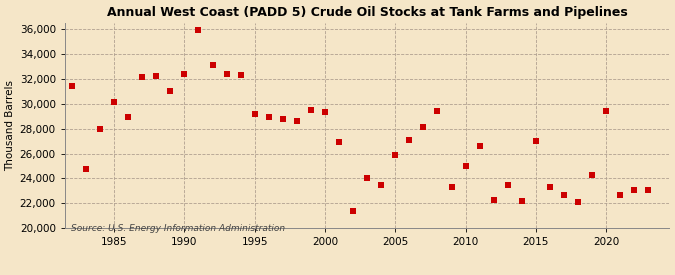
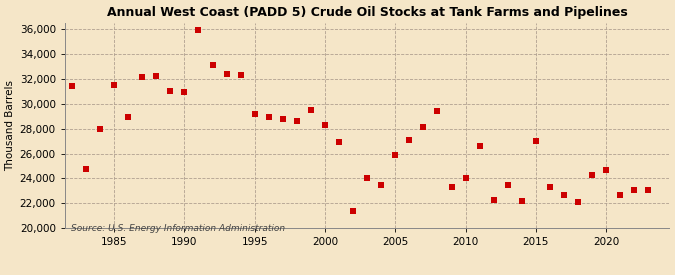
1985: 30,100 -> 31,500
1990: 32,400 -> 30,900
2000: 29,300 -> 28,300
2010: 25,000 -> 24,000
2020: 29,400 -> 24,700
